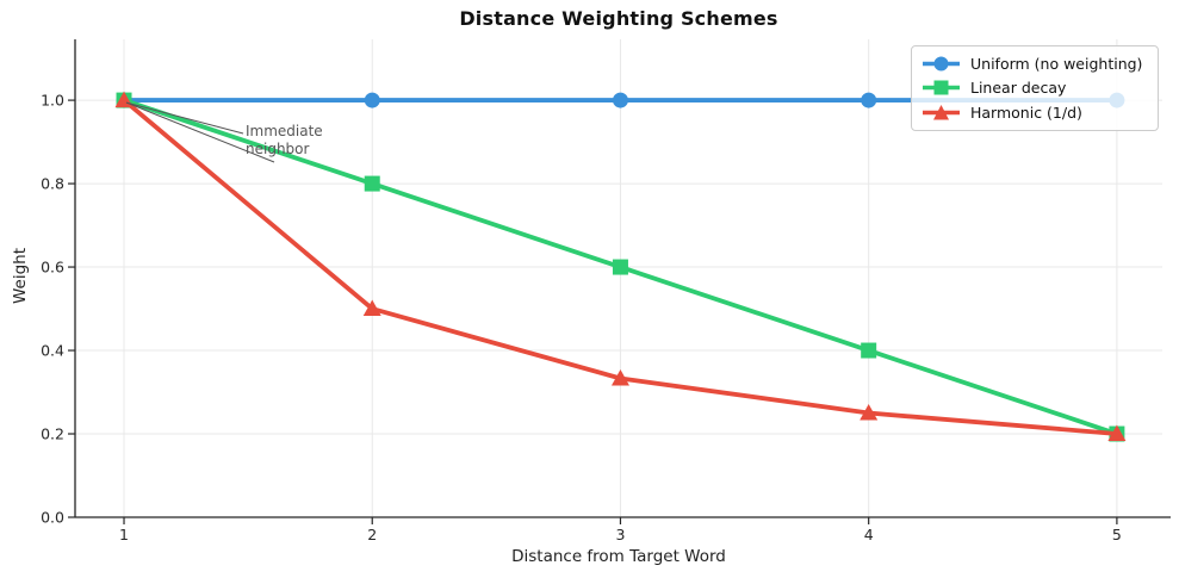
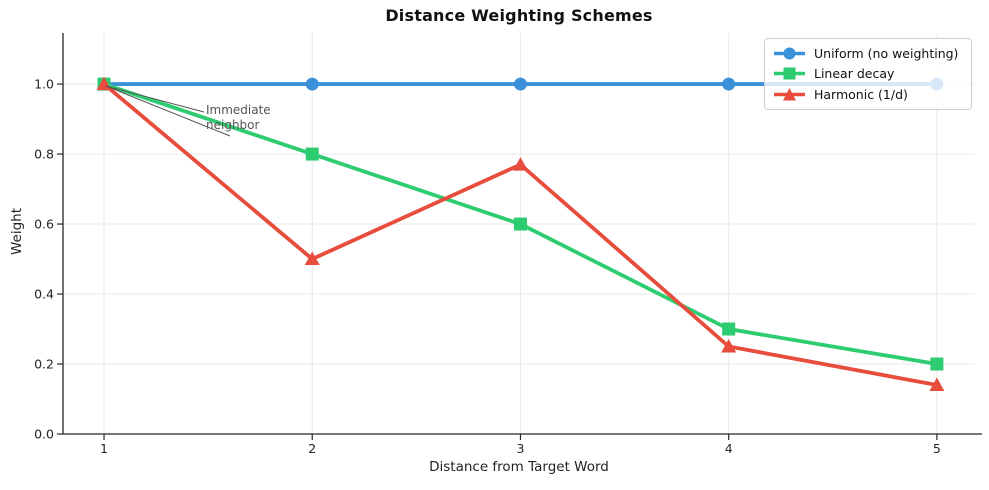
Harmonic (1/d)/3: 0.33 -> 0.77
Linear decay/4: 0.4 -> 0.3
Harmonic (1/d)/5: 0.20 -> 0.14
